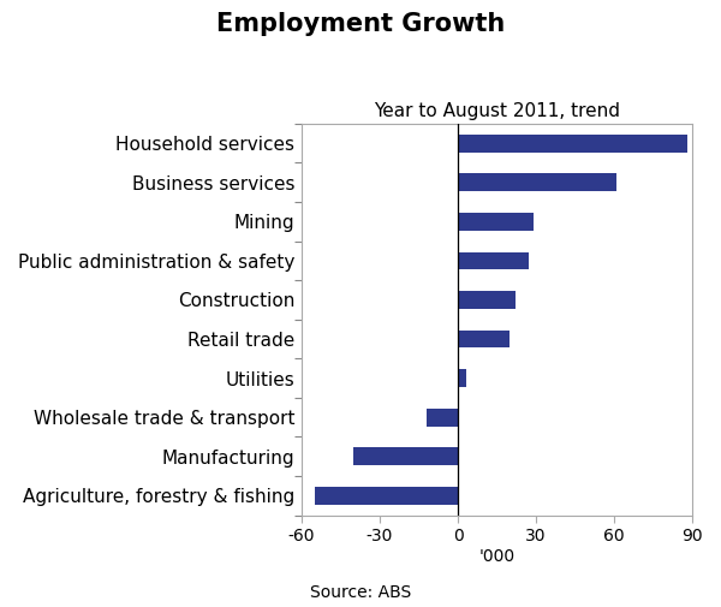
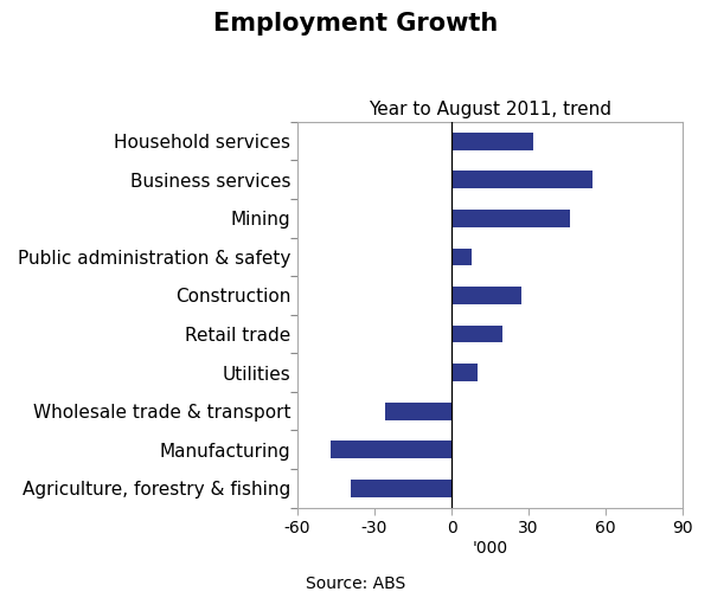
Household services: 88 -> 32
Business services: 61 -> 55
Mining: 29 -> 46
Public administration & safety: 27 -> 8
Construction: 22 -> 27
Utilities: 3 -> 10
Wholesale trade & transport: -12 -> -26
Manufacturing: -40 -> -47
Agriculture, forestry & fishing: -55 -> -39
